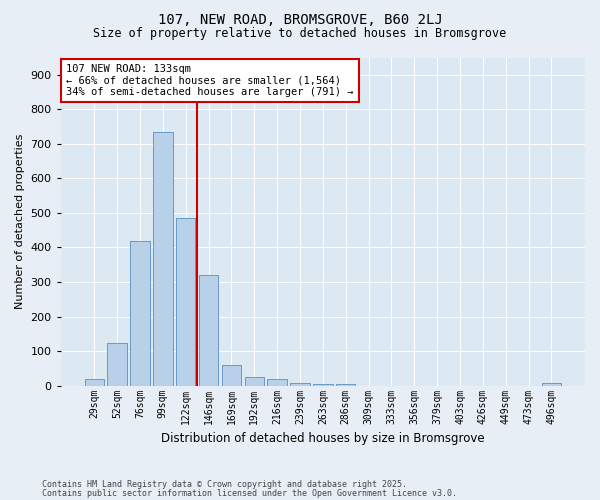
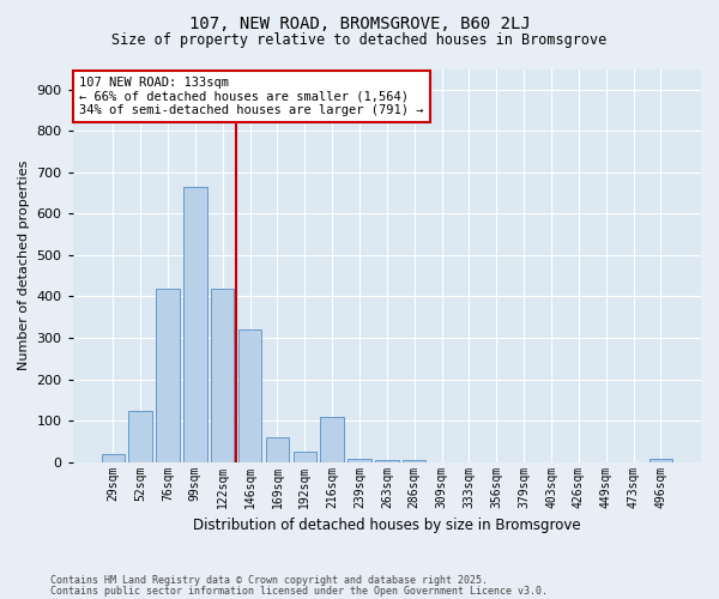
99sqm: 735 -> 665
122sqm: 485 -> 420
216sqm: 20 -> 110
